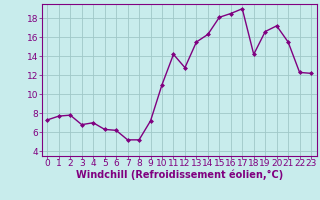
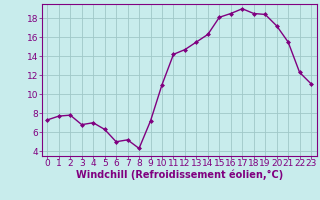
6: 6.2 -> 5.0
8: 5.2 -> 4.3
12: 12.8 -> 14.7
18: 14.2 -> 18.5
19: 16.6 -> 18.4
23: 12.2 -> 11.1
